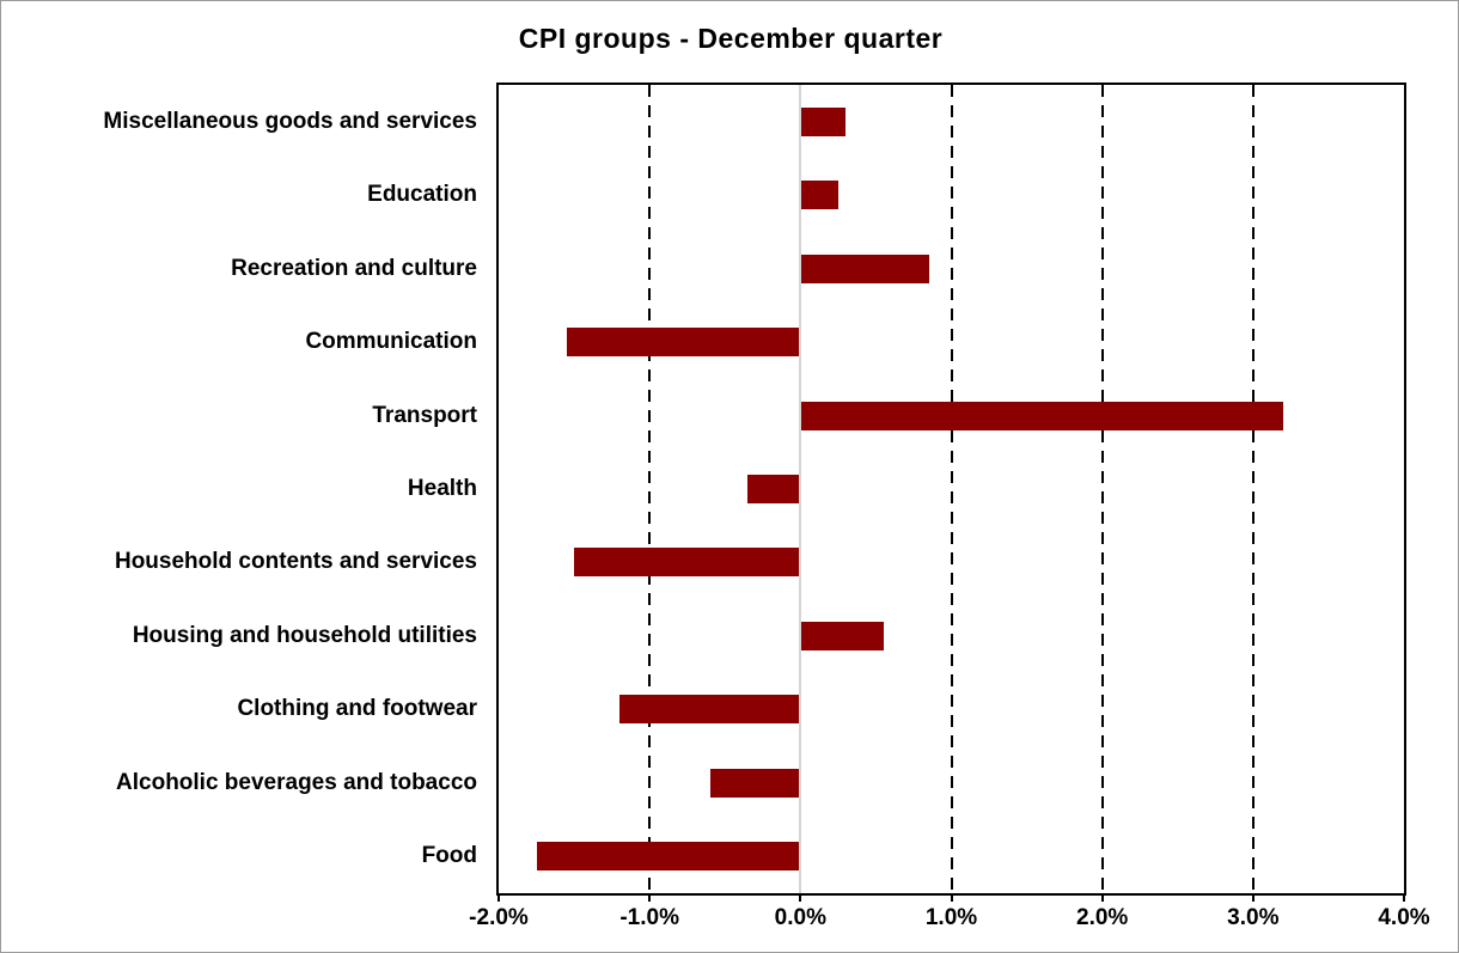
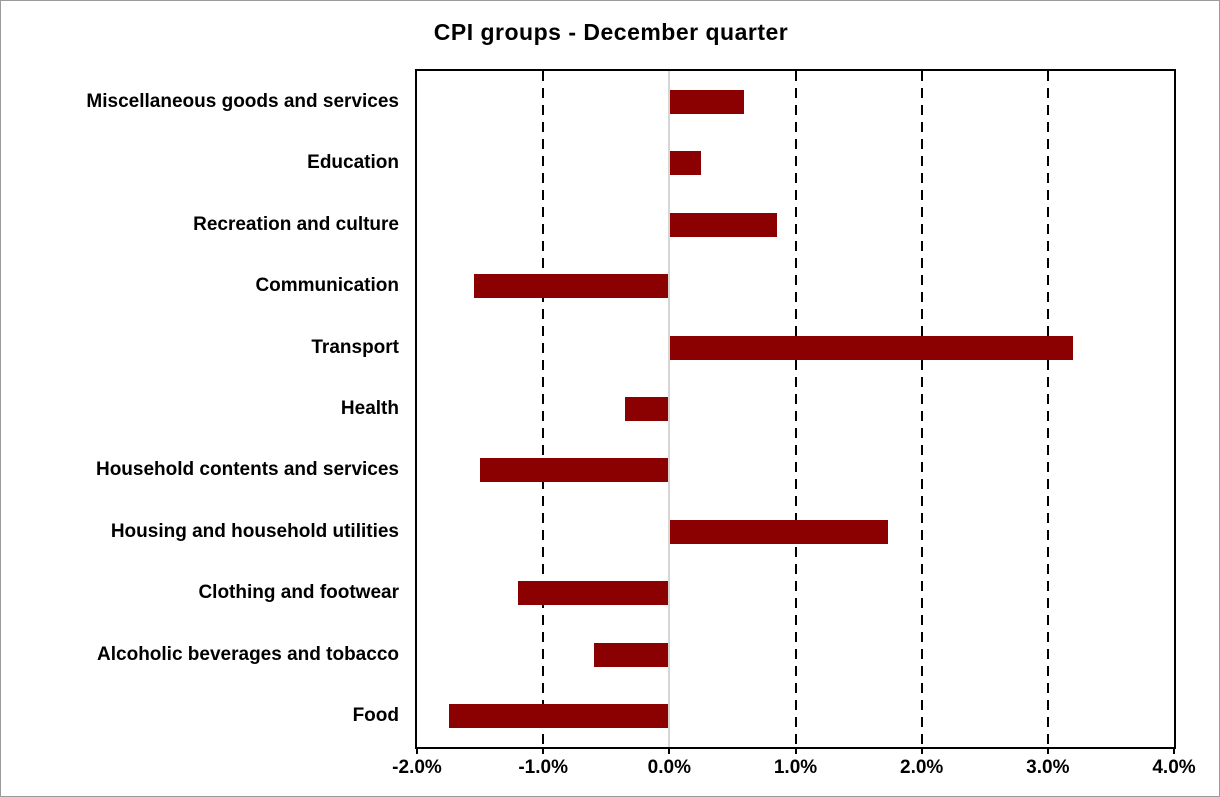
Miscellaneous goods and services: 0.30% -> 0.59%
Housing and household utilities: 0.55% -> 1.73%
